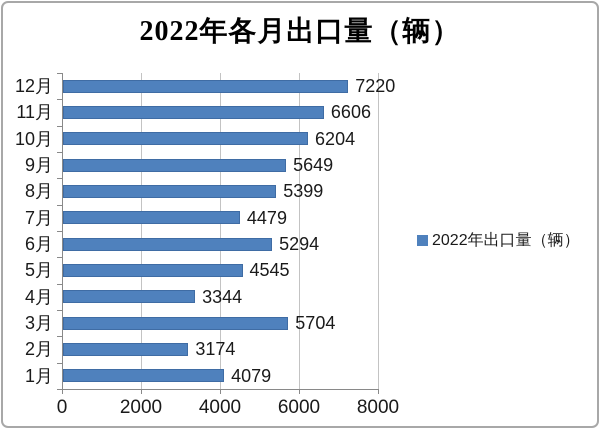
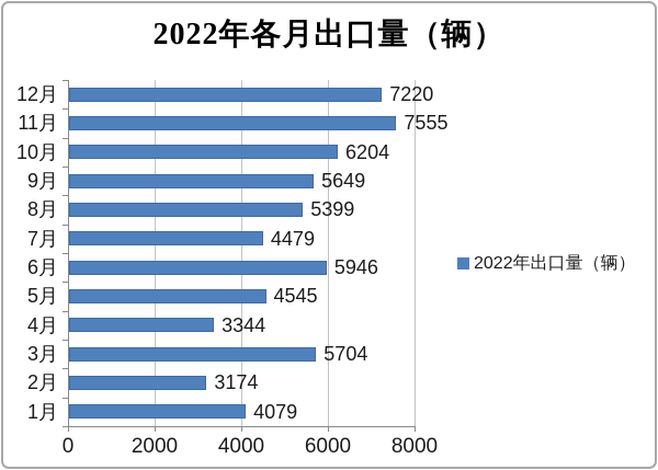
11月: 6606 -> 7555
6月: 5294 -> 5946
